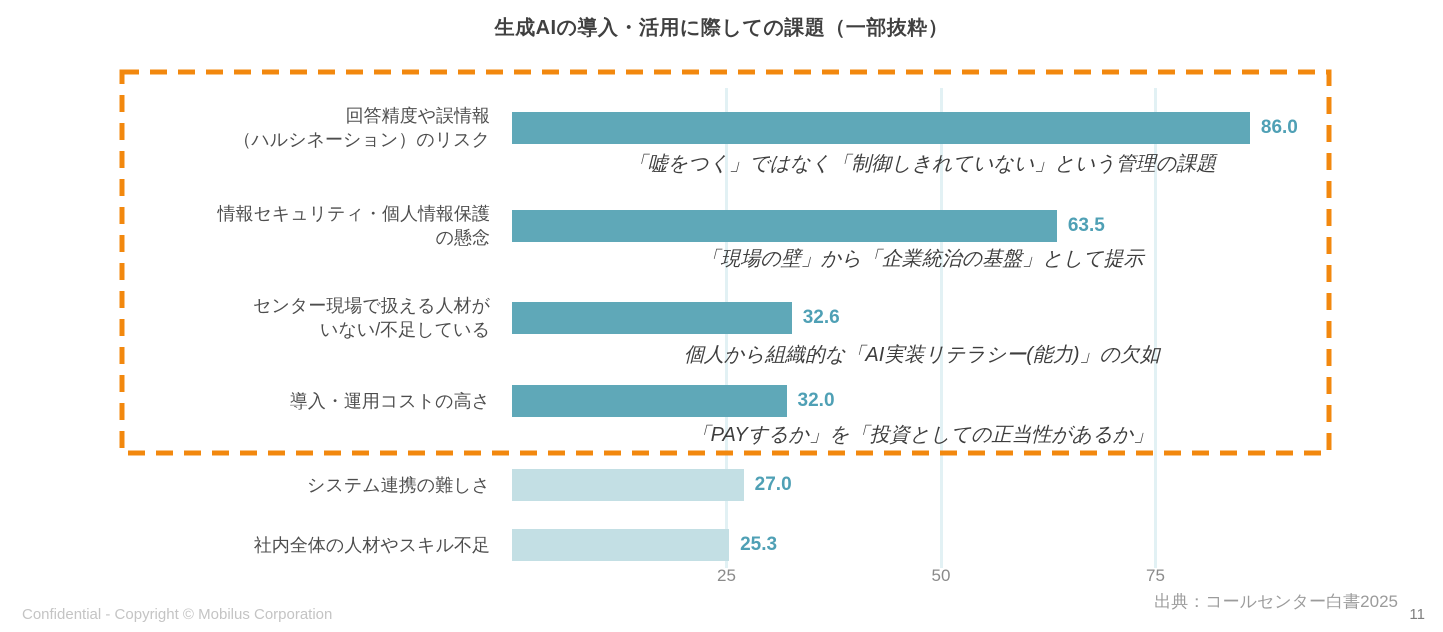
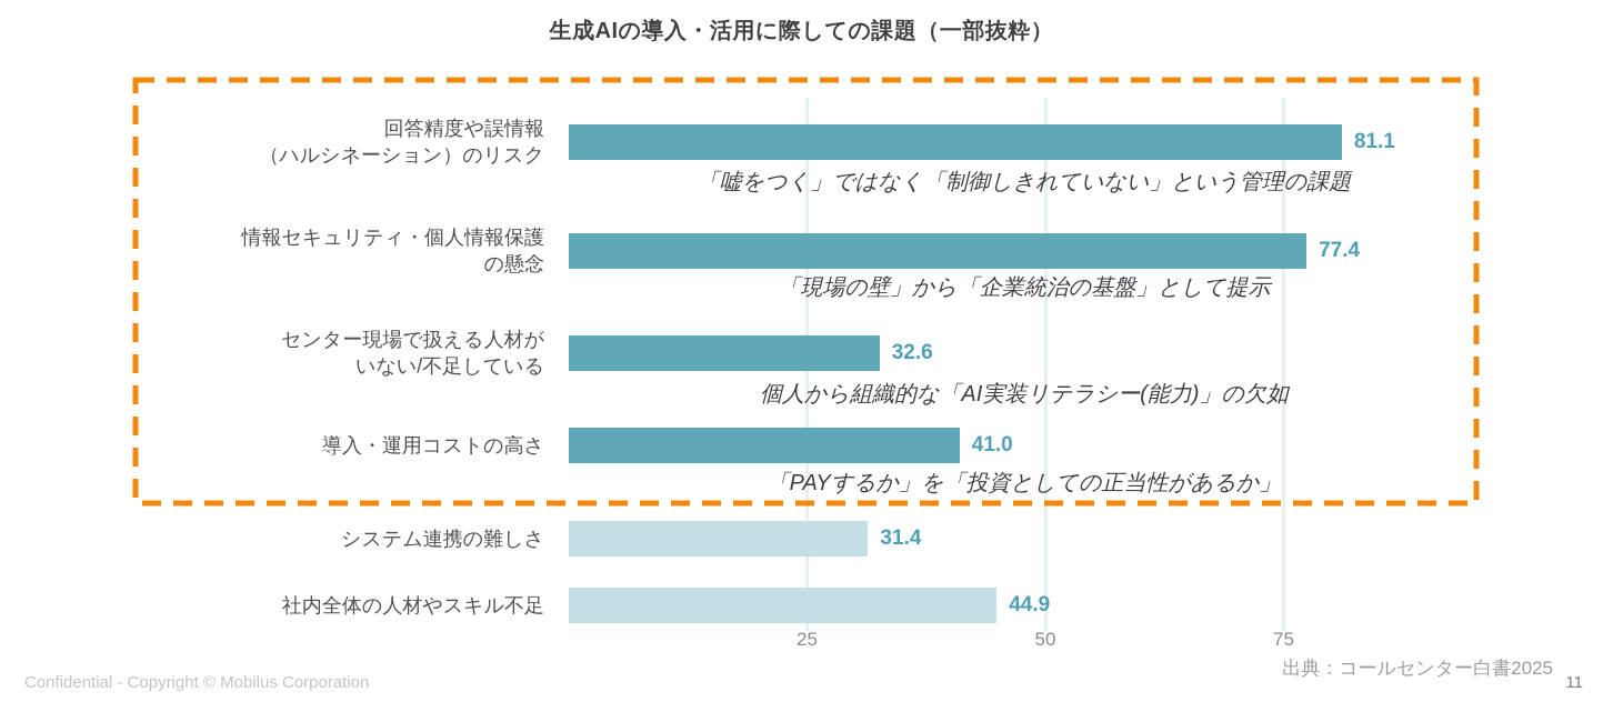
回答精度や誤情報 （ハルシネーション）のリスク: 86.0 -> 81.1
情報セキュリティ・個人情報保護 の懸念: 63.5 -> 77.4
導入・運用コストの高さ: 32.0 -> 41.0
システム連携の難しさ: 27.0 -> 31.4
社内全体の人材やスキル不足: 25.3 -> 44.9
